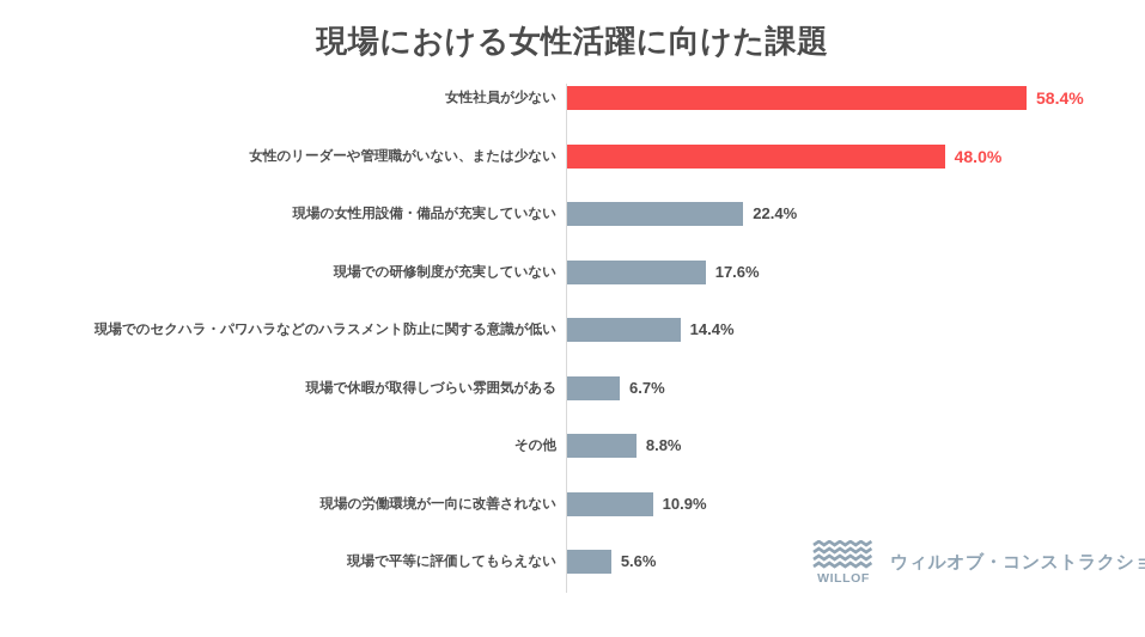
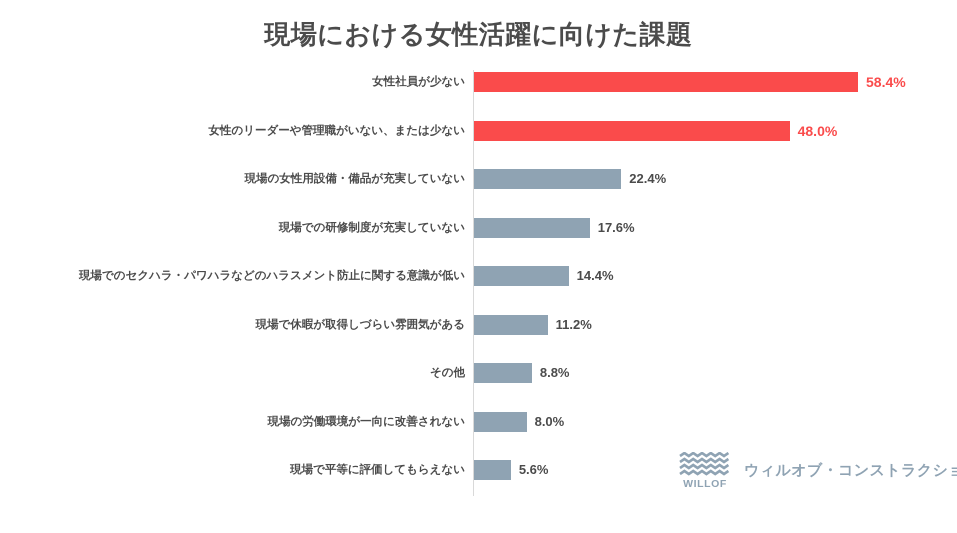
現場で休暇が取得しづらい雰囲気がある: 6.7% -> 11.2%
現場の労働環境が一向に改善されない: 10.9% -> 8.0%
